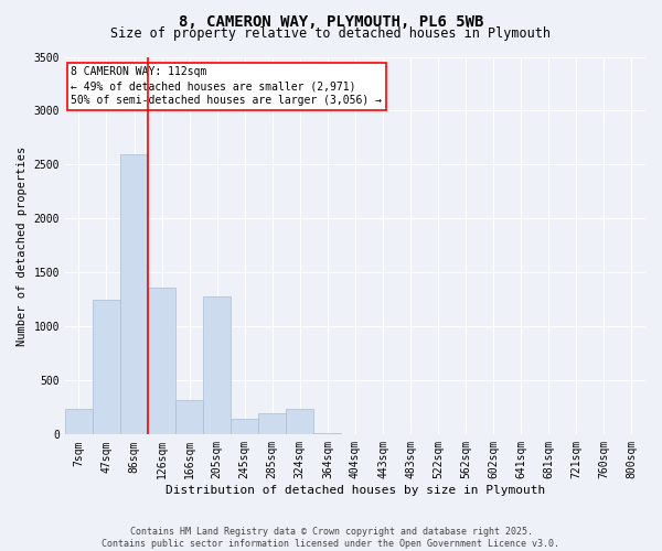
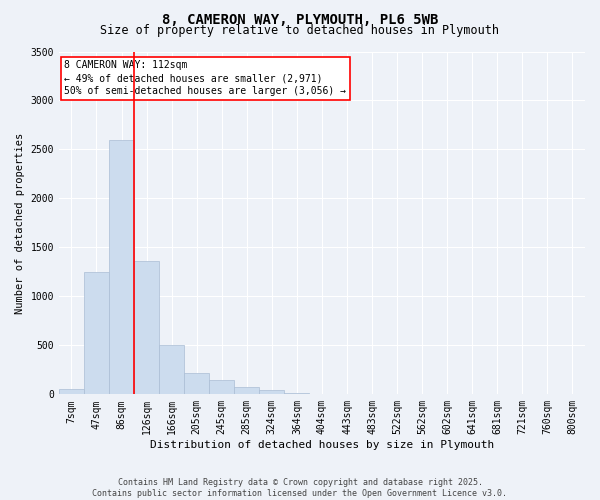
7sqm: 240 -> 60
166sqm: 320 -> 500
205sqm: 1280 -> 220
285sqm: 200 -> 70
324sqm: 240 -> 40
